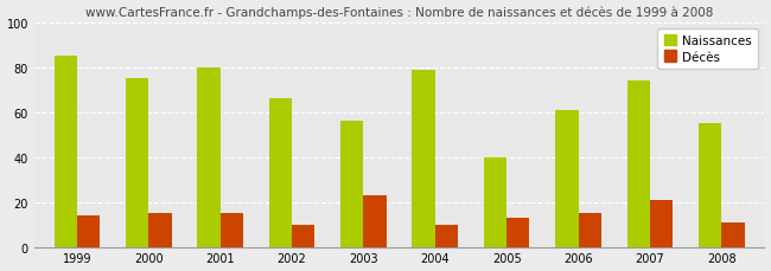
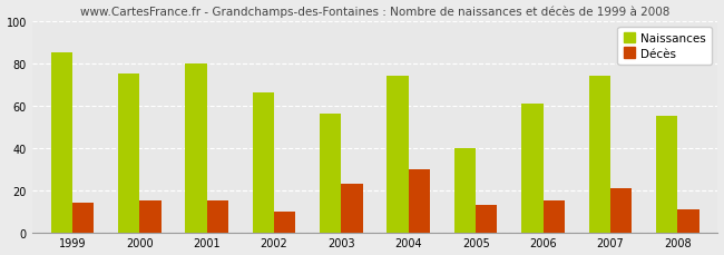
Naissances/2004: 79 -> 74
Décès/2004: 10 -> 30
